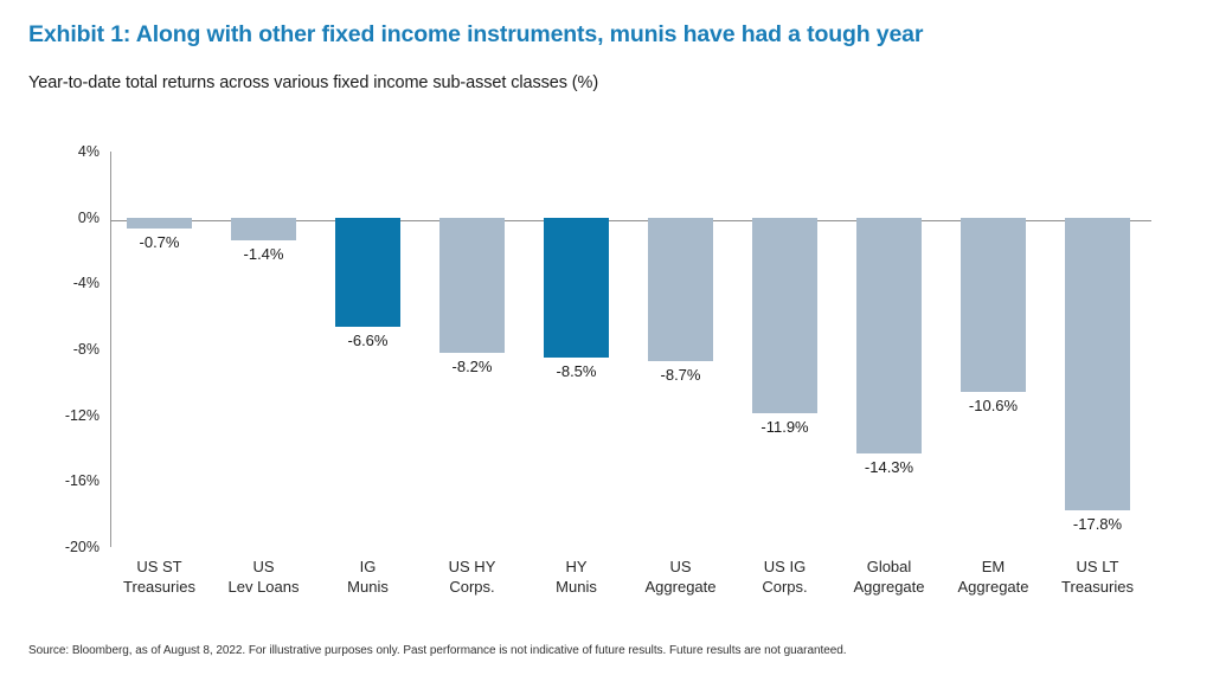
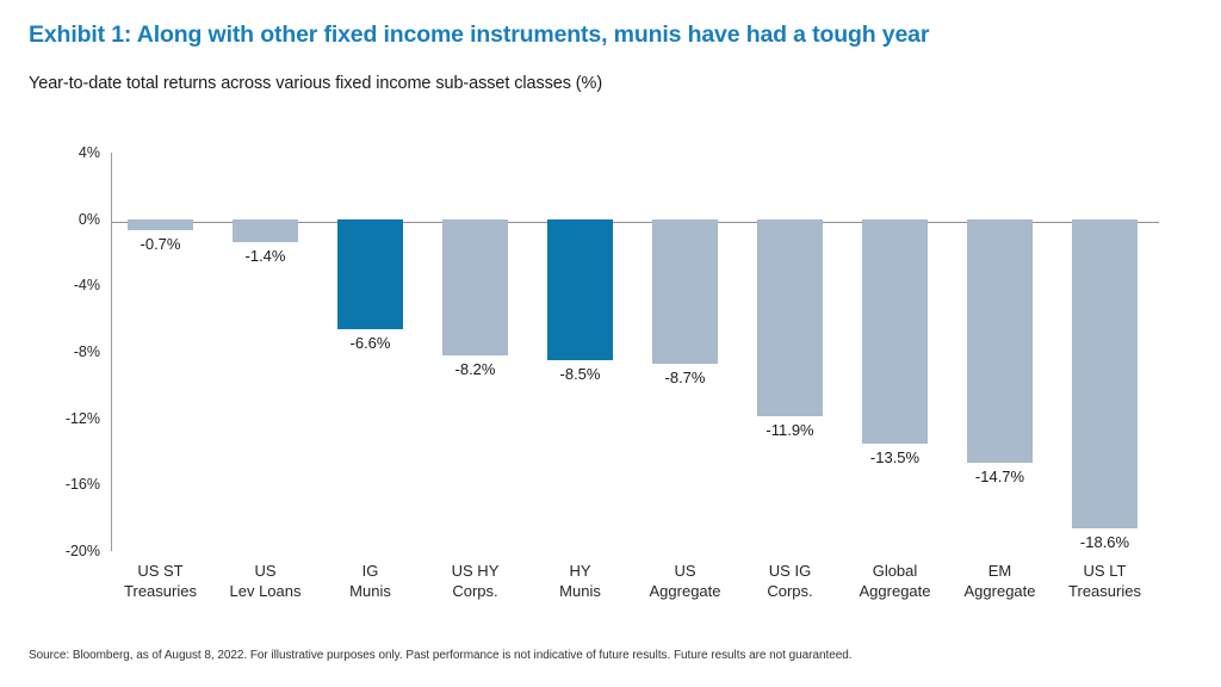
Global Aggregate: -14.3% -> -13.5%
EM Aggregate: -10.6% -> -14.7%
US LT Treasuries: -17.8% -> -18.6%
